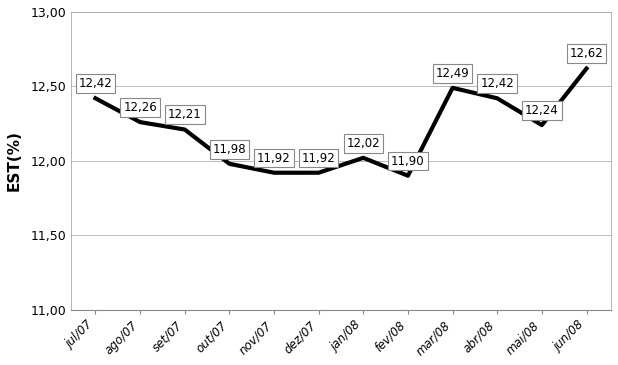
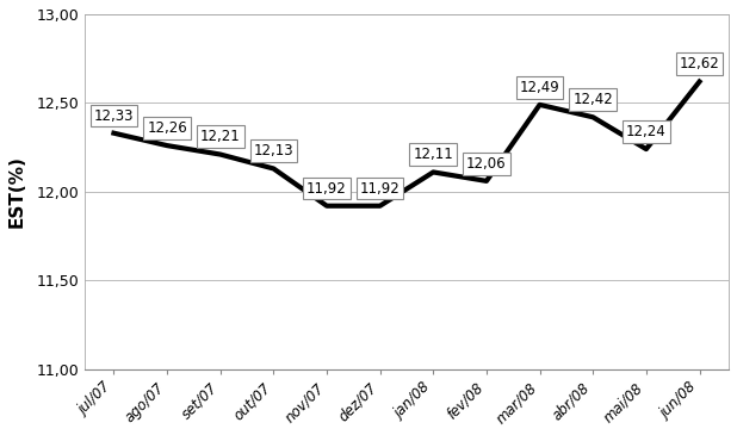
jul/07: 12,42 -> 12,33
out/07: 11,98 -> 12,13
jan/08: 12,02 -> 12,11
fev/08: 11,90 -> 12,06
